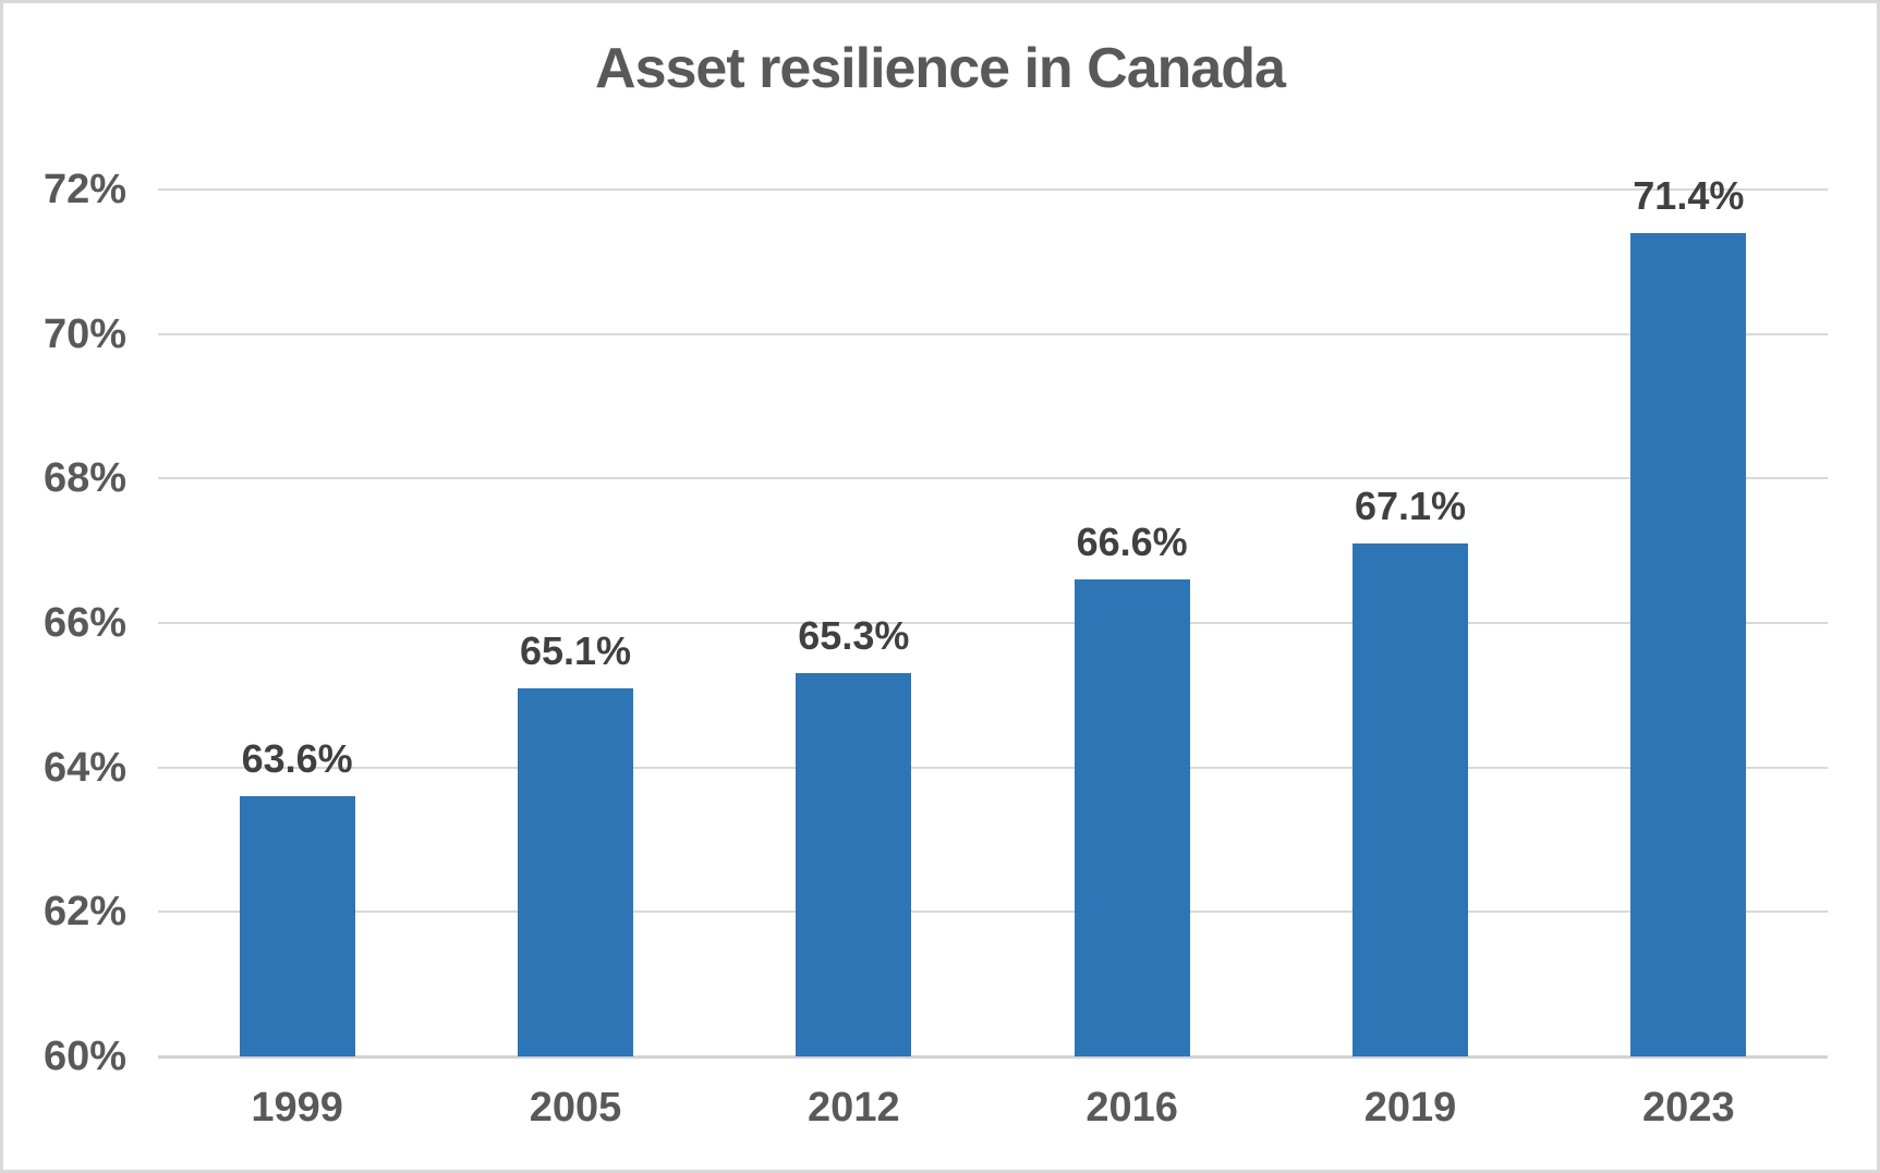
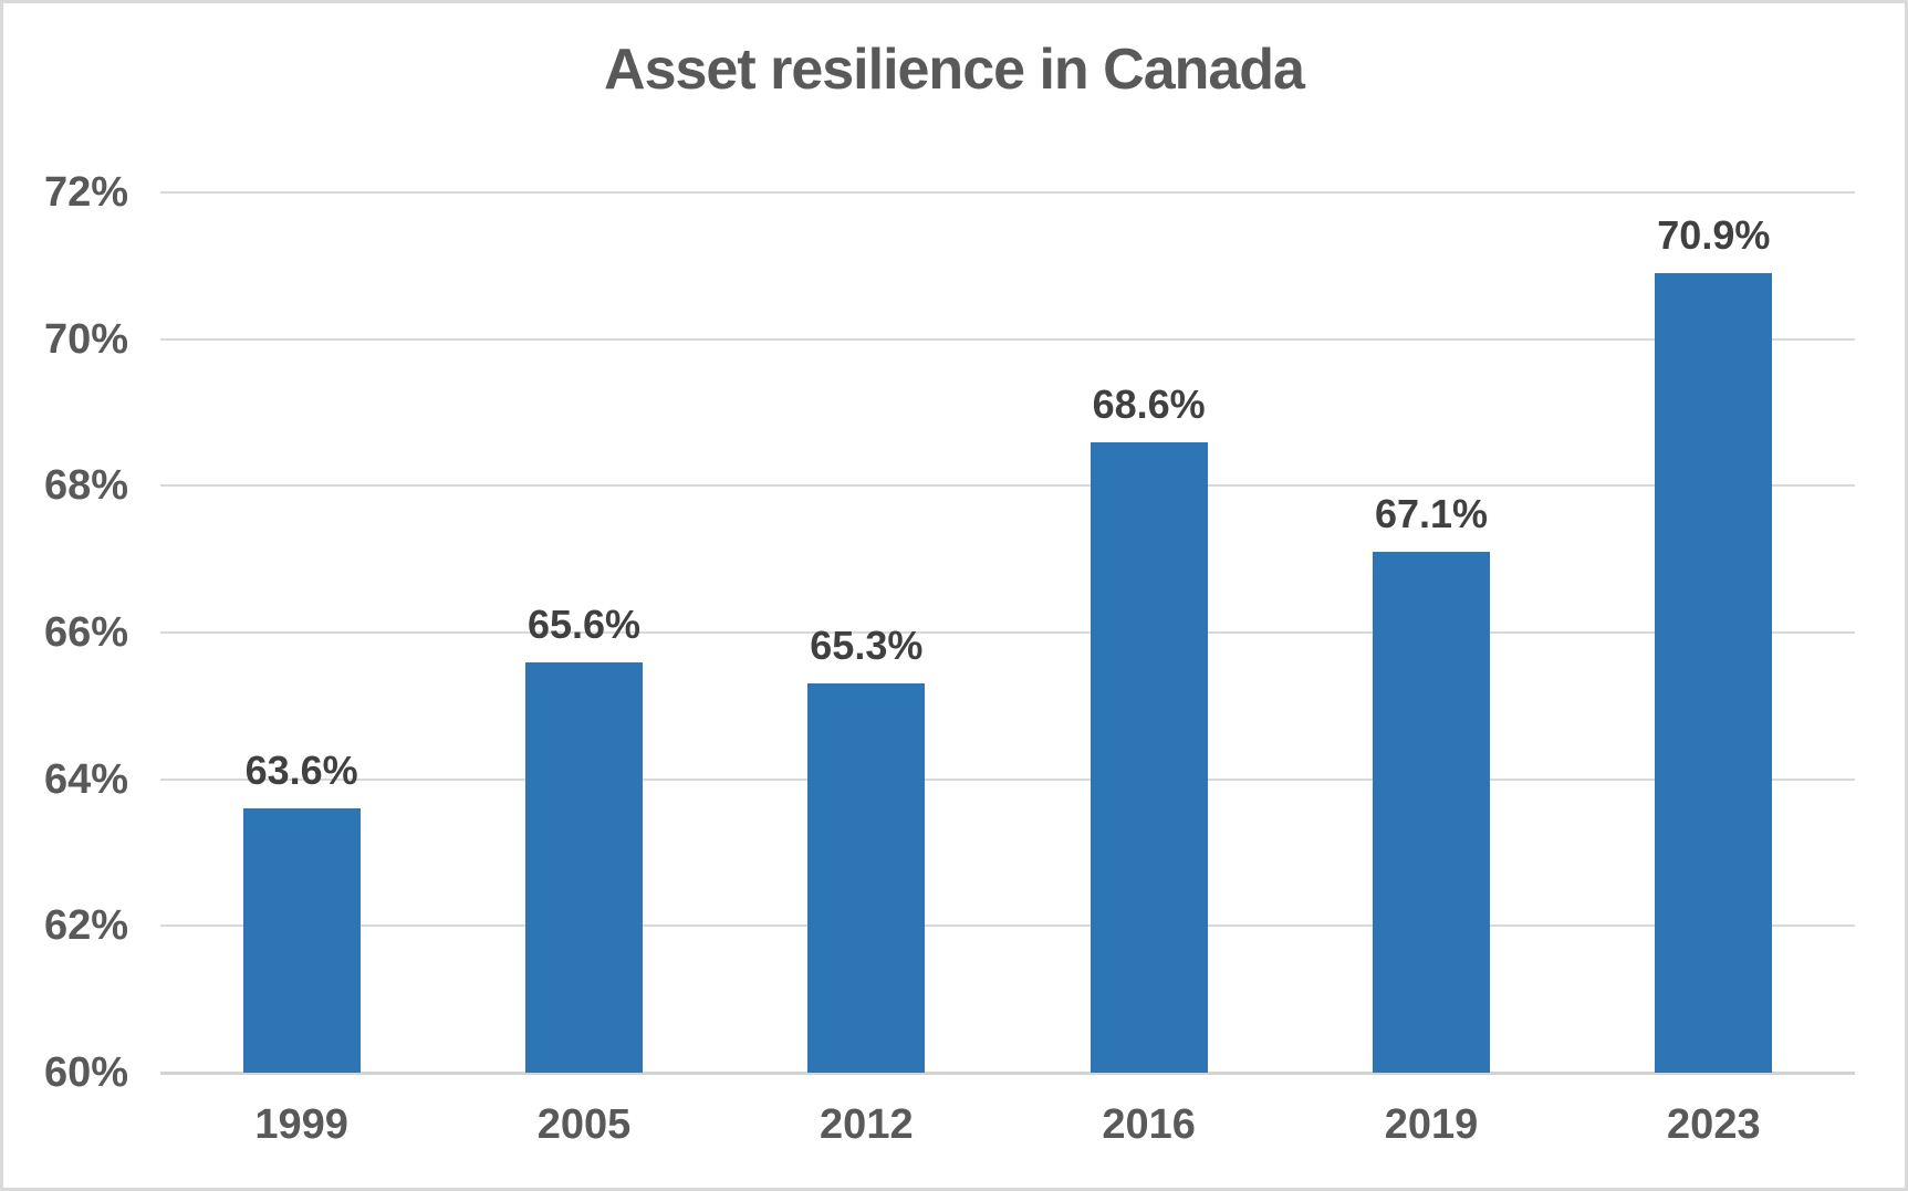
2005: 65.1% -> 65.6%
2016: 66.6% -> 68.6%
2023: 71.4% -> 70.9%
